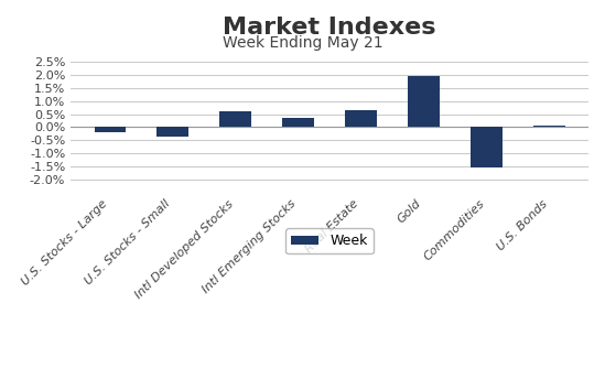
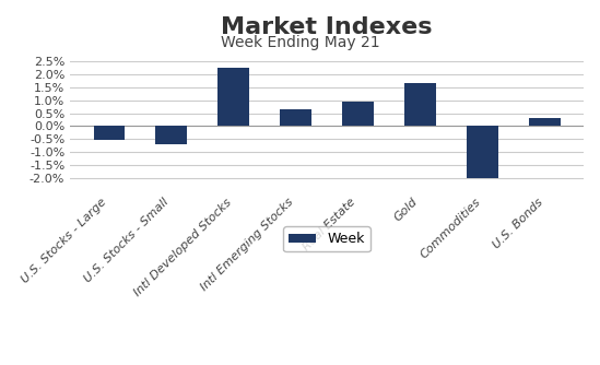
U.S. Stocks - Large: -0.20% -> -0.55%
U.S. Stocks - Small: -0.35% -> -0.70%
Intl Developed Stocks: 0.60% -> 2.25%
Intl Emerging Stocks: 0.35% -> 0.65%
Real Estate: 0.65% -> 0.95%
Gold: 1.95% -> 1.65%
Commodities: -1.55% -> -2.00%
U.S. Bonds: 0.08% -> 0.30%
